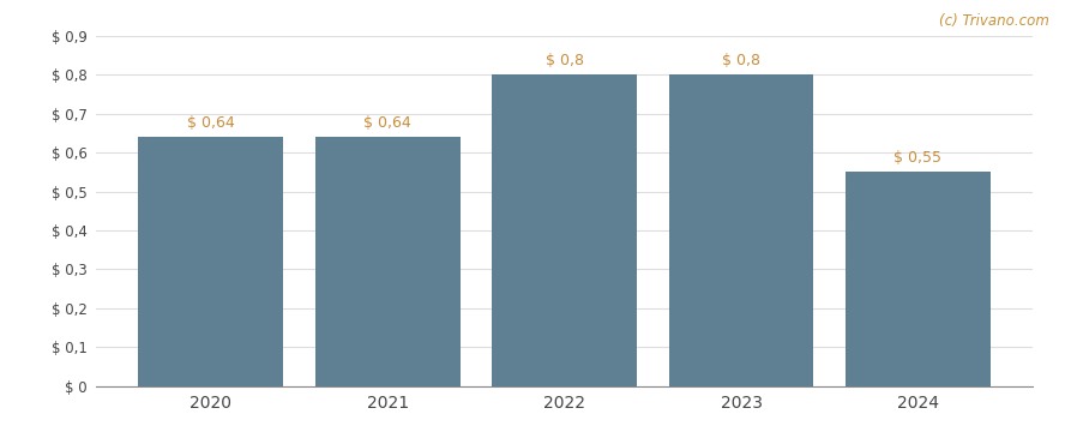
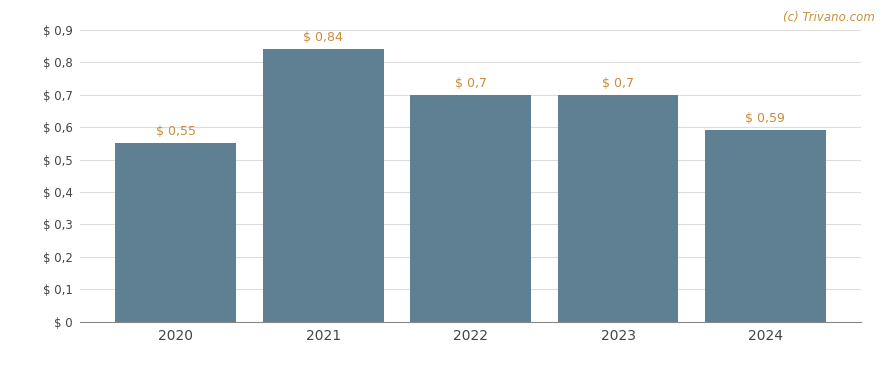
2020: 0,64 -> 0,55
2021: 0,64 -> 0,84
2022: 0,8 -> 0,7
2023: 0,8 -> 0,7
2024: 0,55 -> 0,59
